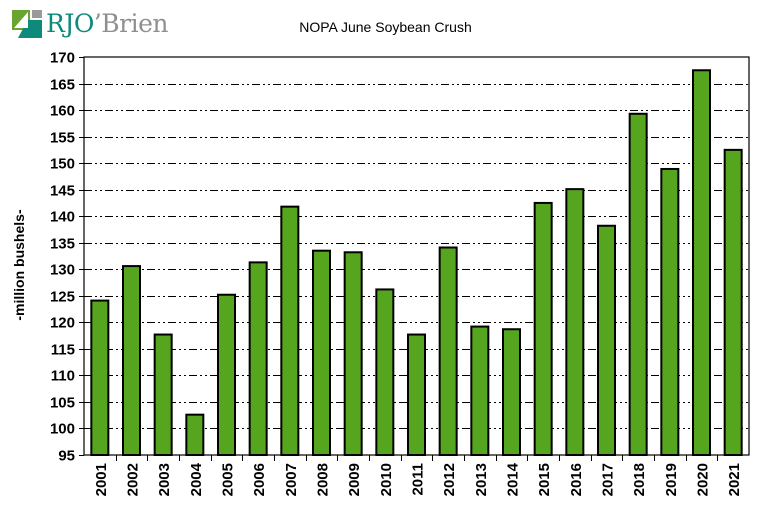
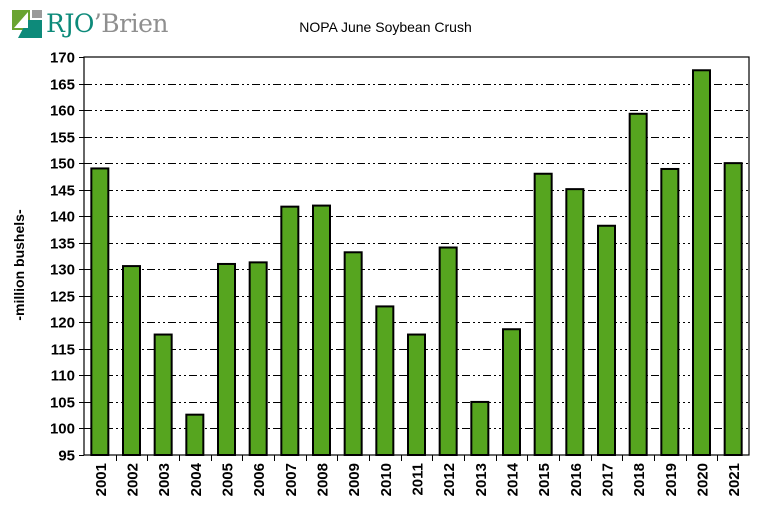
2001: 124 -> 149
2005: 125 -> 131
2008: 134 -> 142
2010: 126 -> 123
2013: 119 -> 105
2015: 142 -> 148
2021: 152 -> 150
